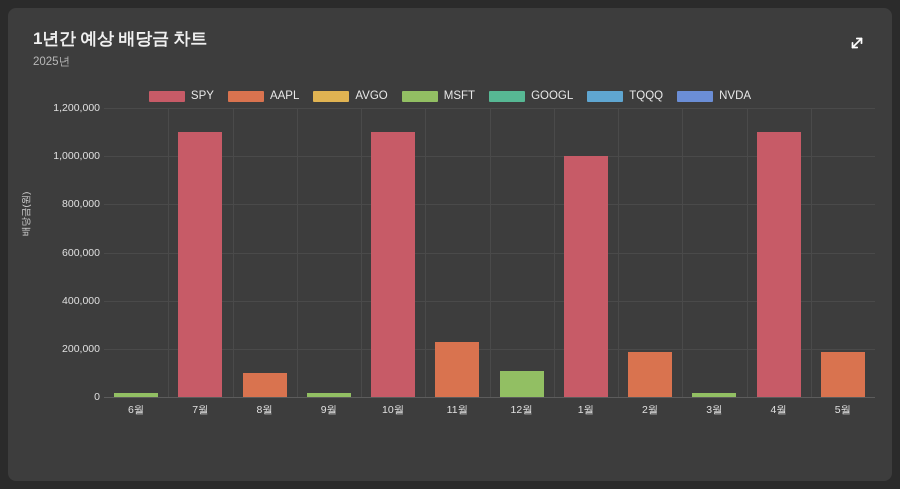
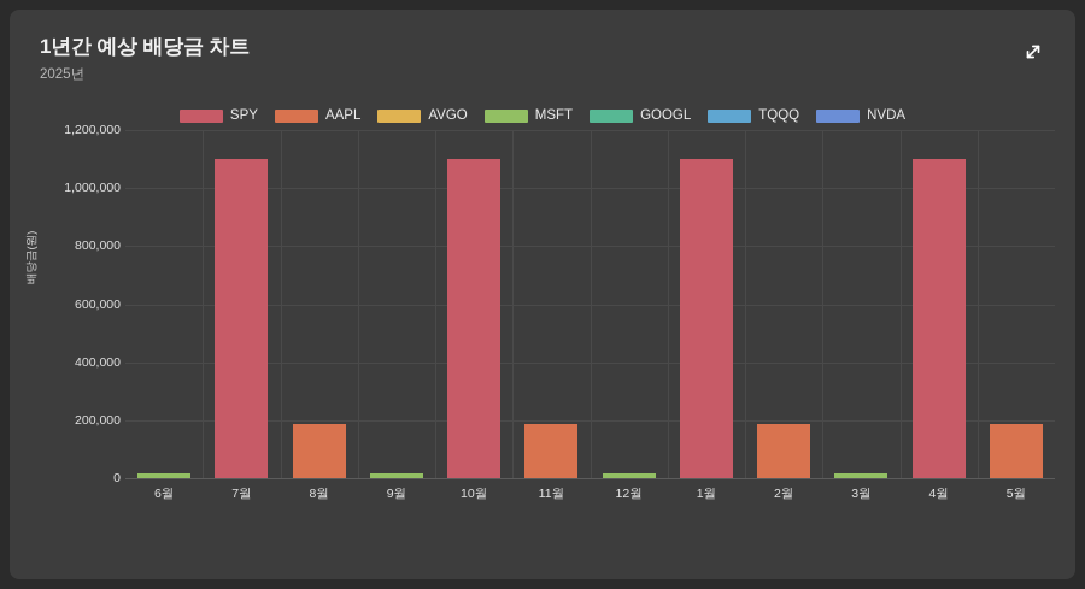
AAPL/8월: 100000 -> 190000
AAPL/11월: 230000 -> 190000
MSFT/12월: 110000 -> 20000
SPY/1월: 1000000 -> 1100000
